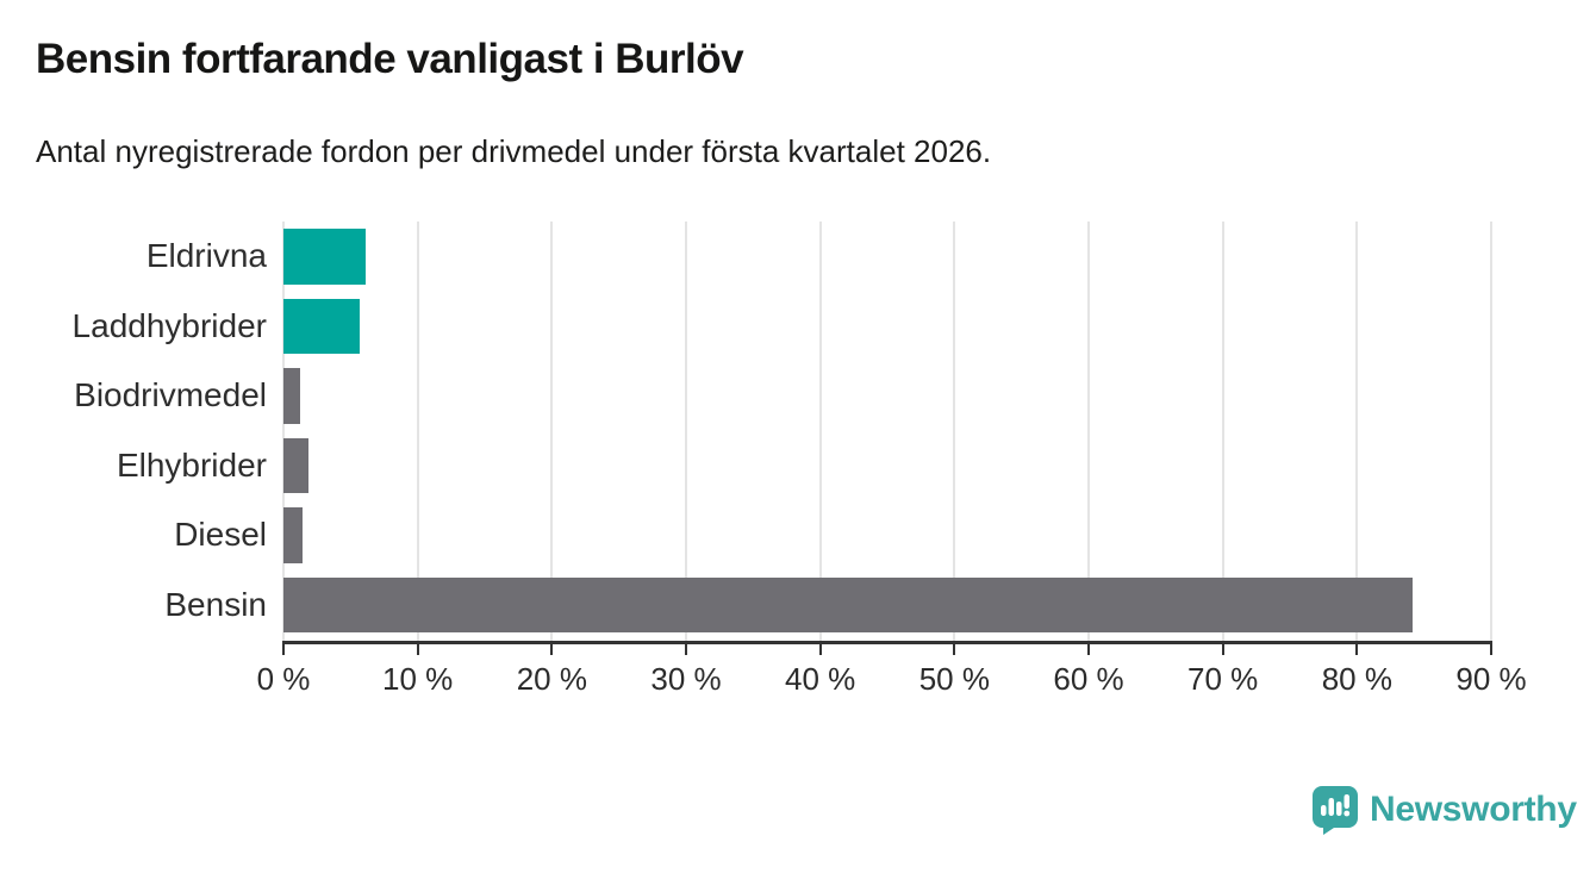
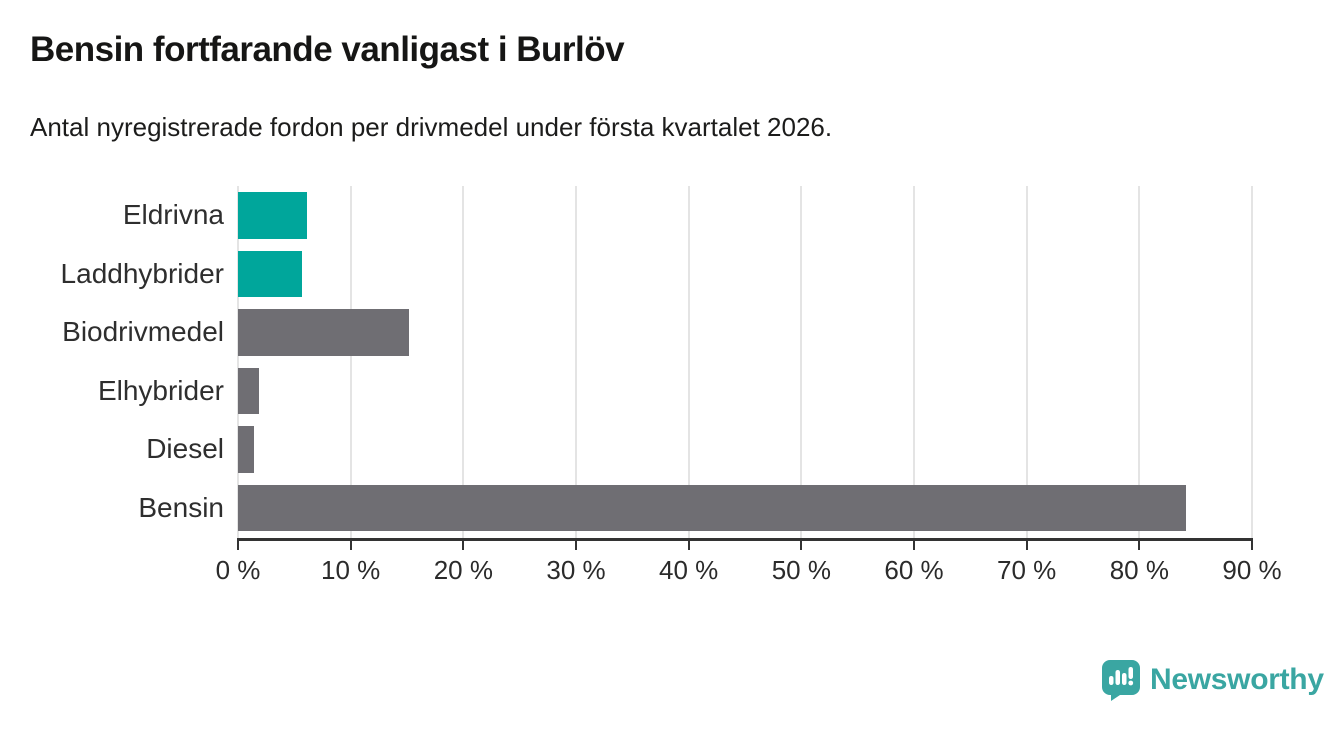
Biodrivmedel: 1.2% -> 15.2%
